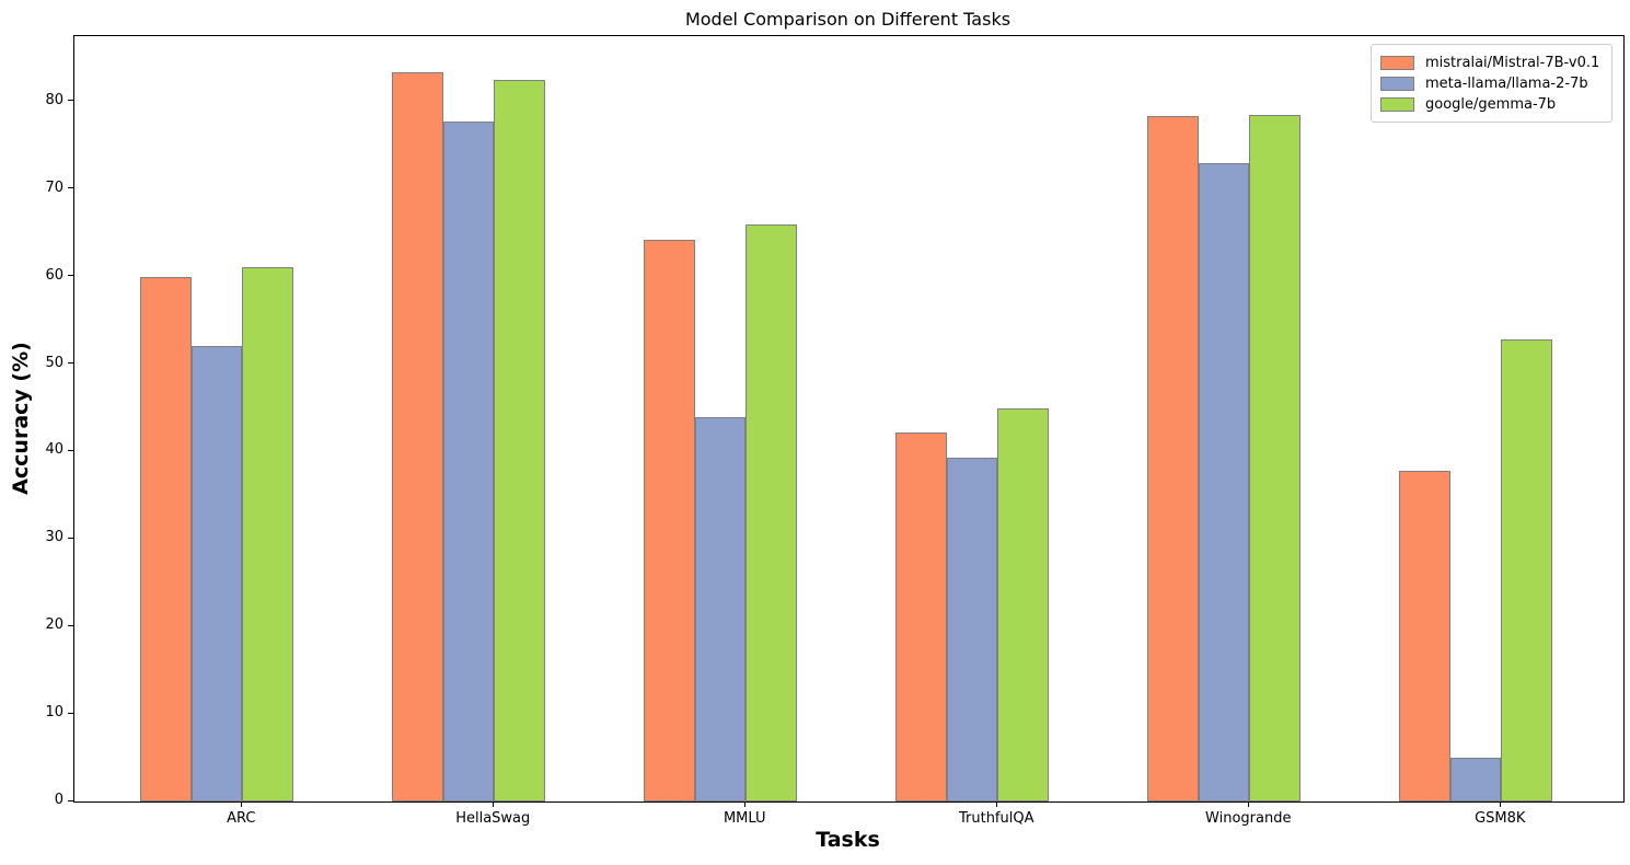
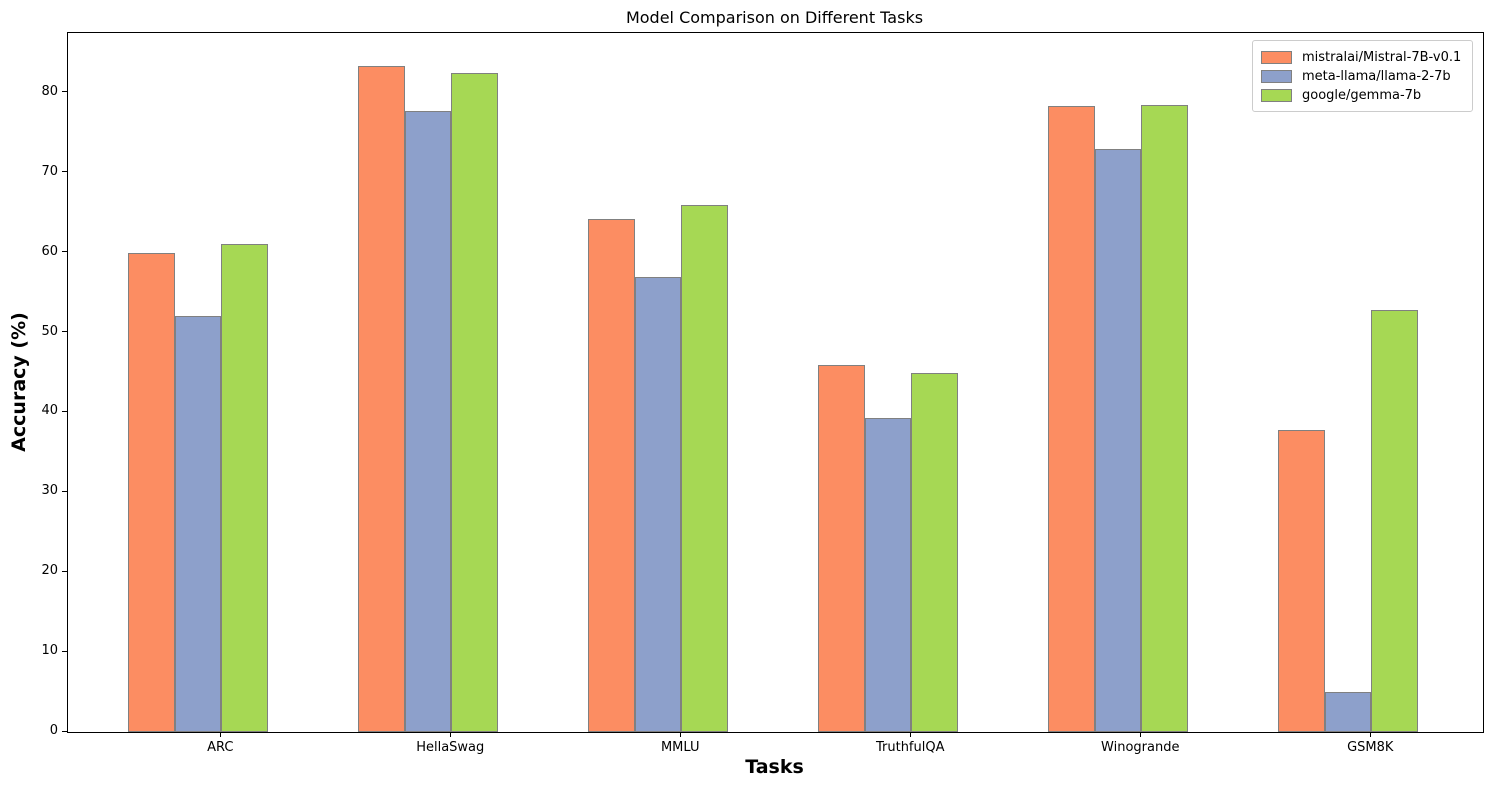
meta-llama/llama-2-7b/MMLU: 44 -> 57
mistralai/Mistral-7B-v0.1/TruthfulQA: 42 -> 46
